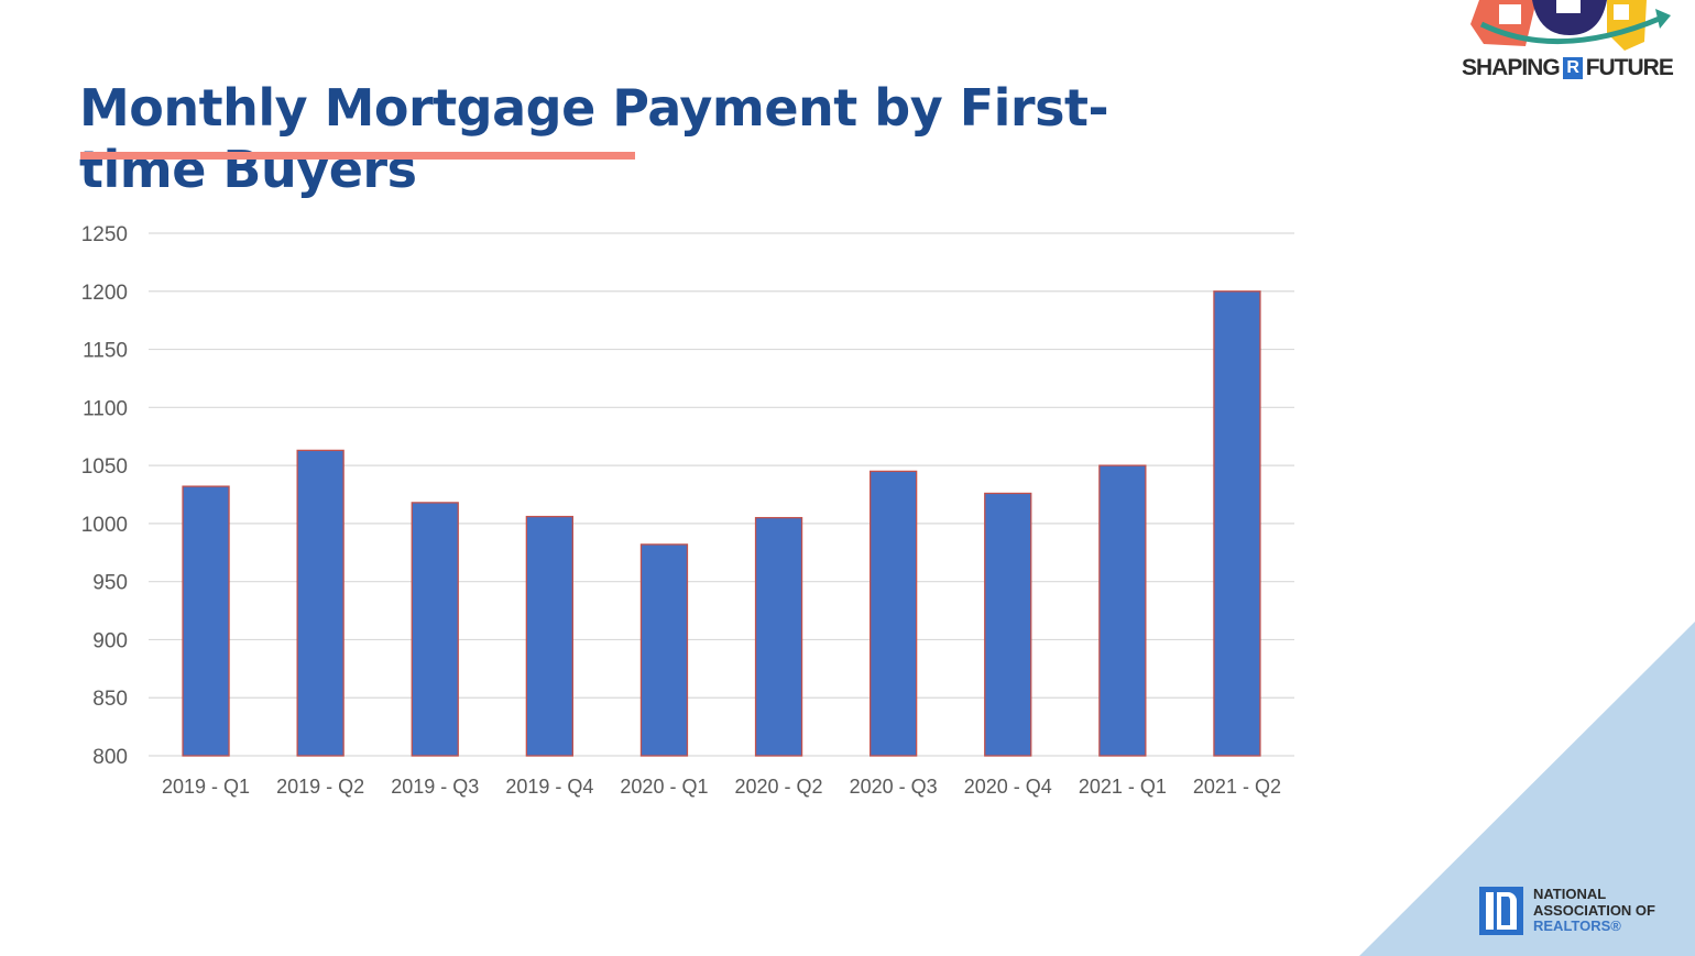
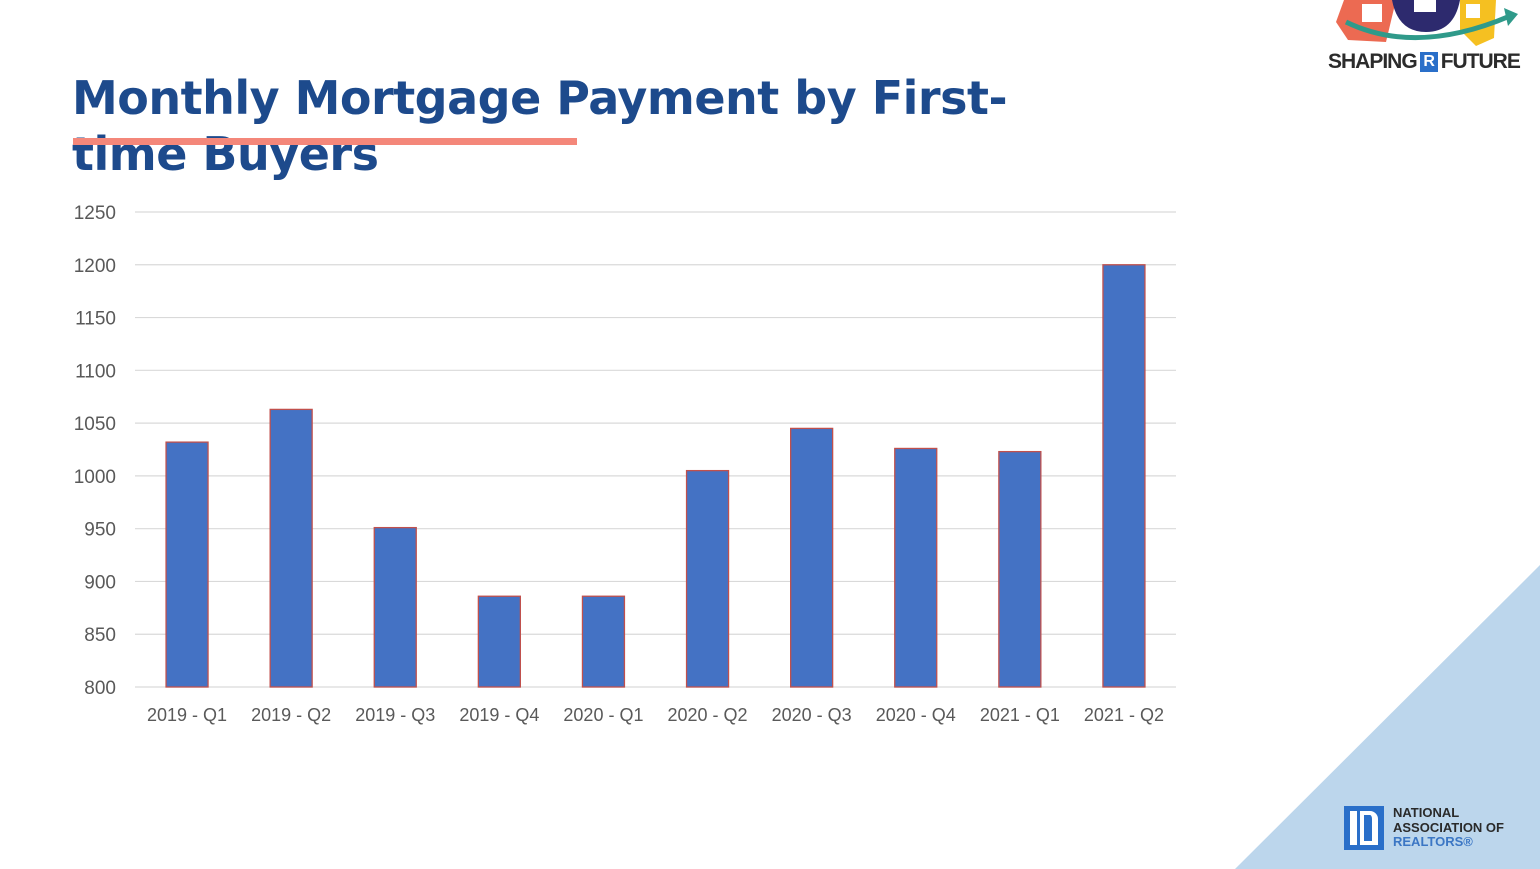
2019 - Q3: 1018 -> 951
2019 - Q4: 1006 -> 886
2020 - Q1: 982 -> 886
2021 - Q1: 1050 -> 1023
